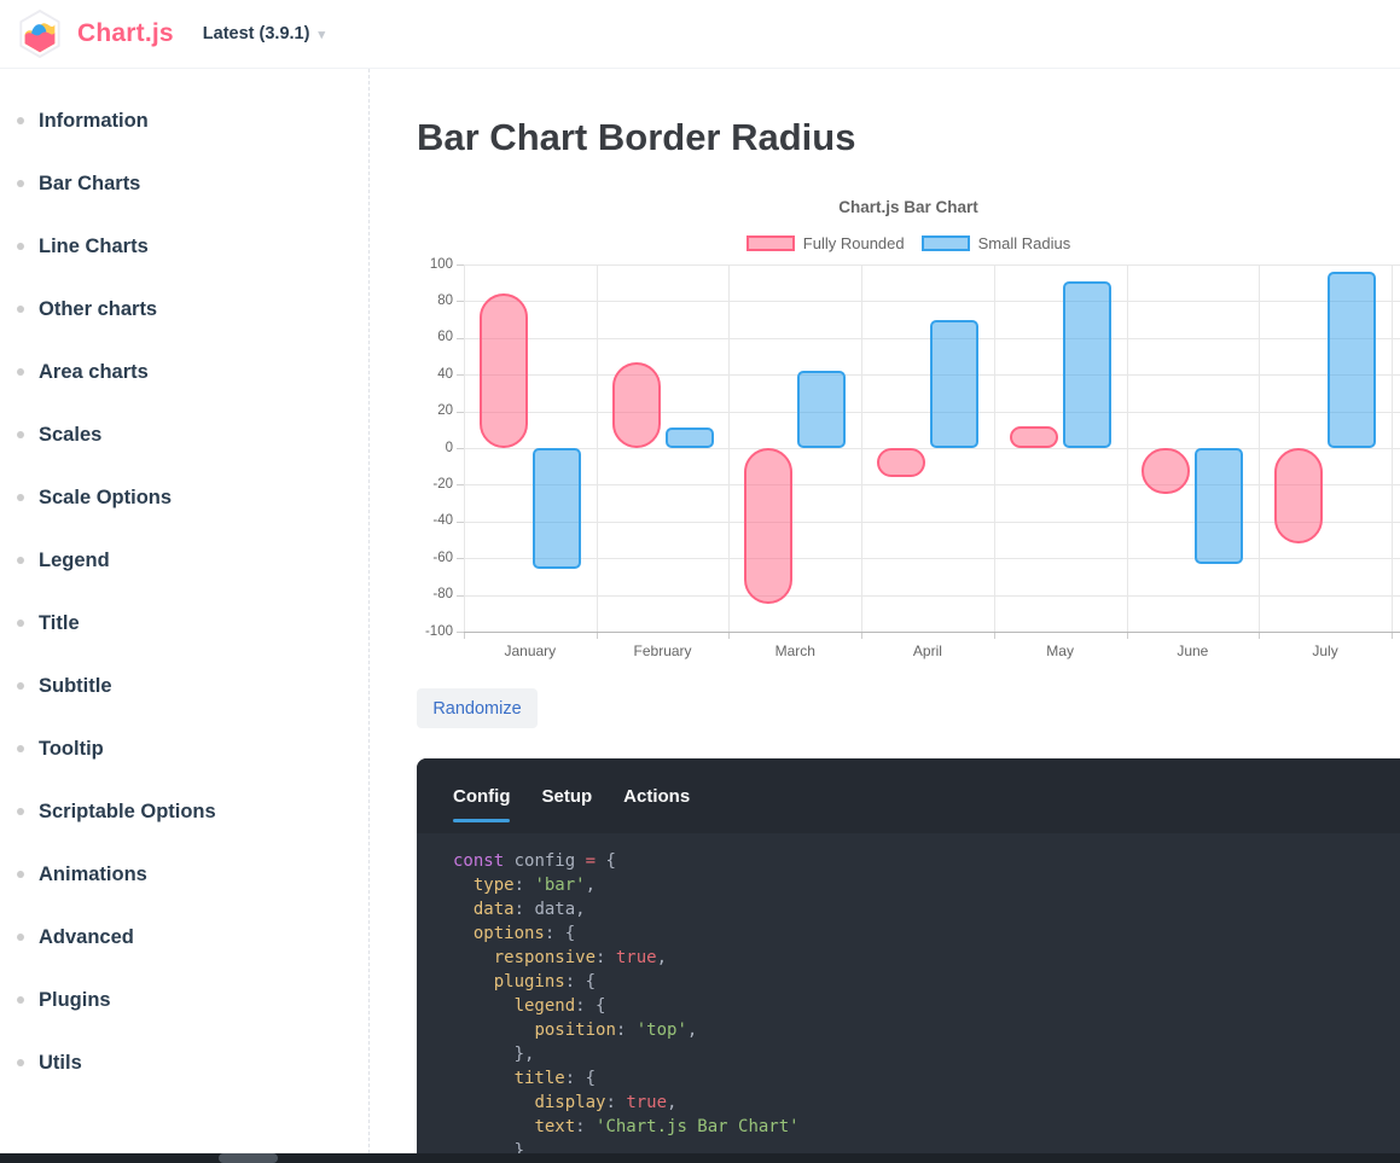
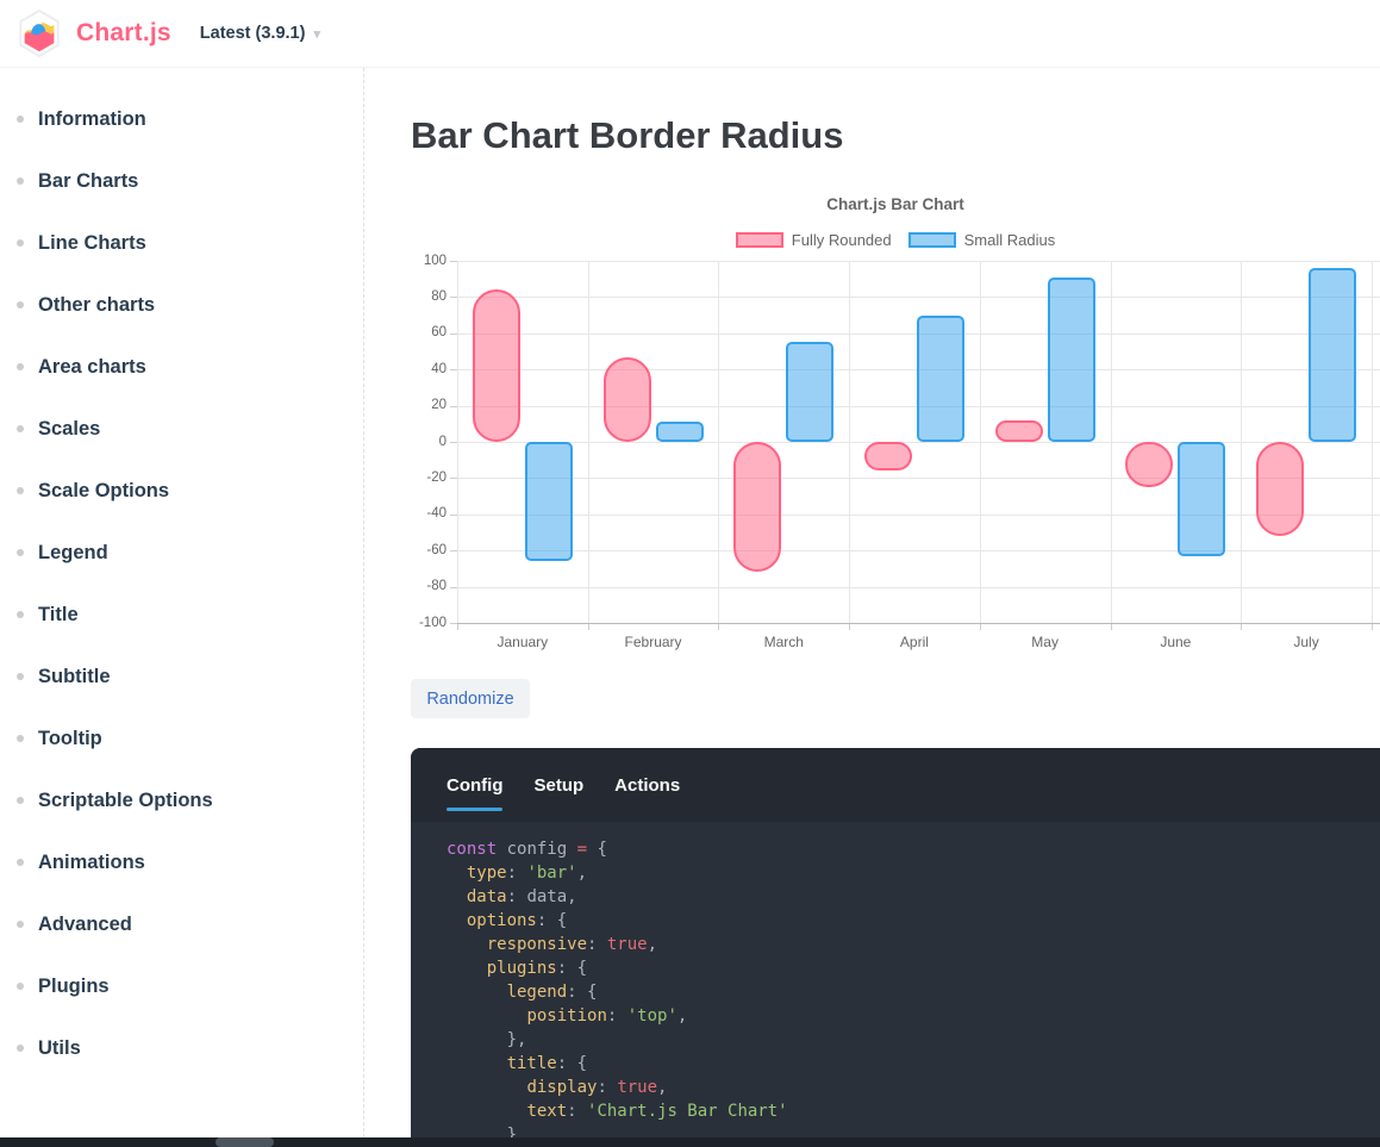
Fully Rounded/March: -85 -> -72
Small Radius/March: 42 -> 55
